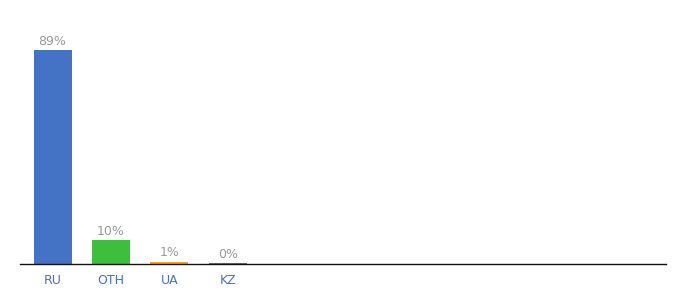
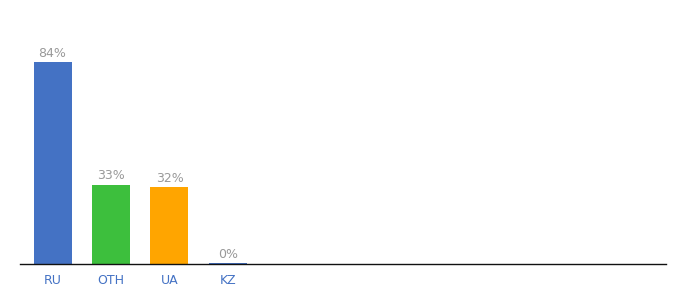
RU: 89% -> 84%
OTH: 10% -> 33%
UA: 1% -> 32%
